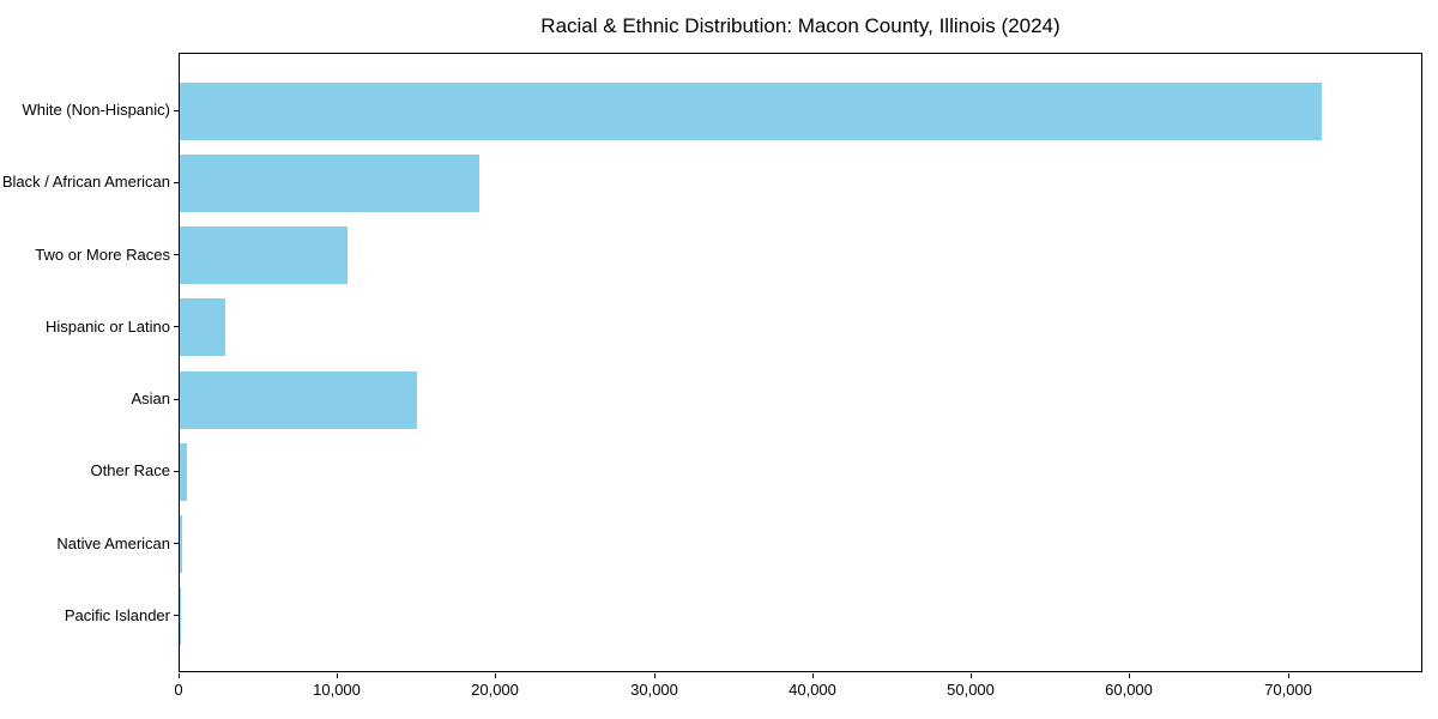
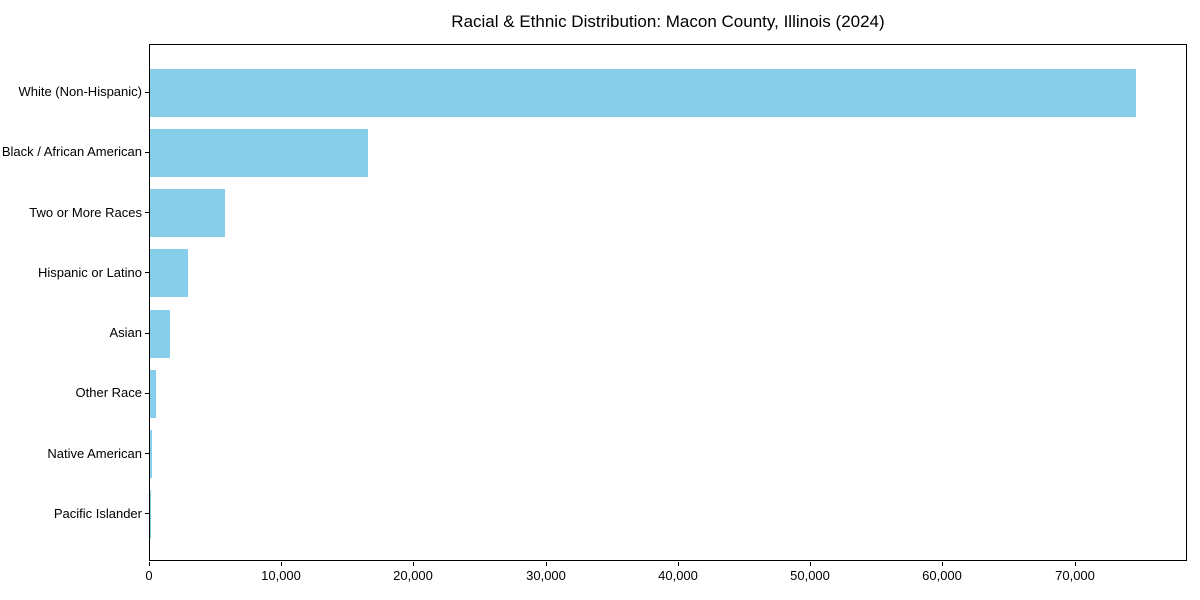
White (Non-Hispanic): 72100 -> 74600
Black / African American: 18900 -> 16500
Two or More Races: 10600 -> 5700
Asian: 15000 -> 1600
